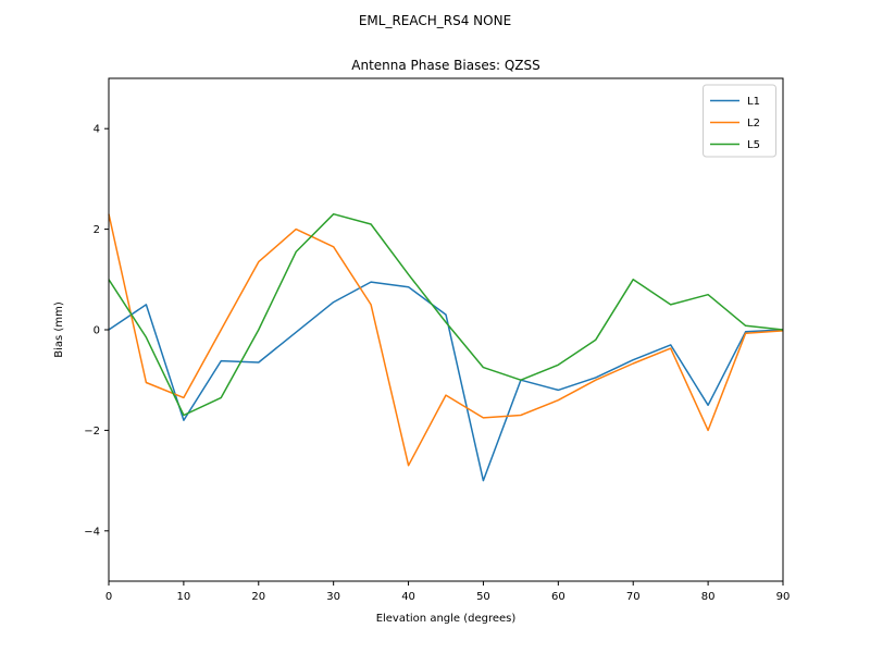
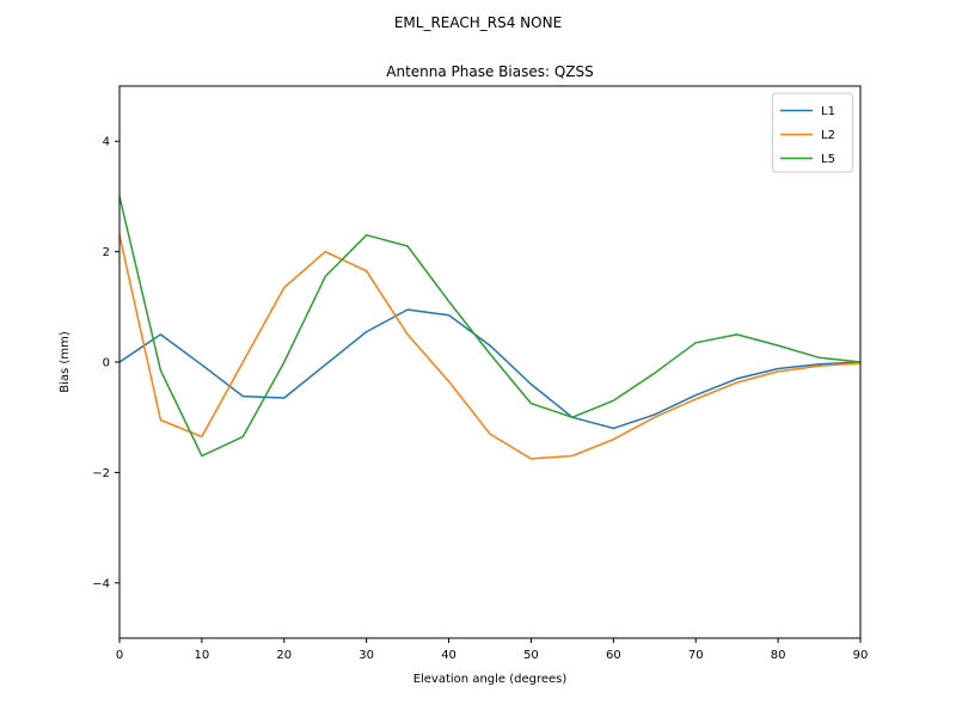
L5/0: 1.0 -> 3.0
L1/10: -1.8 -> -0.1
L2/40: -2.7 -> -0.3
L1/50: -3.0 -> -0.4
L5/70: 1.0 -> 0.3
L1/80: -1.5 -> -0.1
L2/80: -2.0 -> -0.2
L5/80: 0.7 -> 0.3
